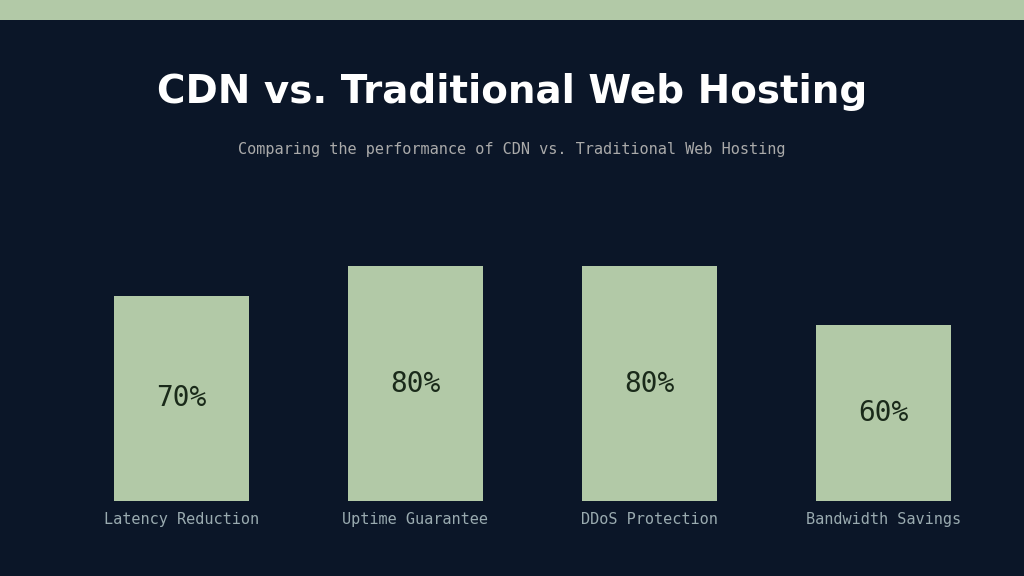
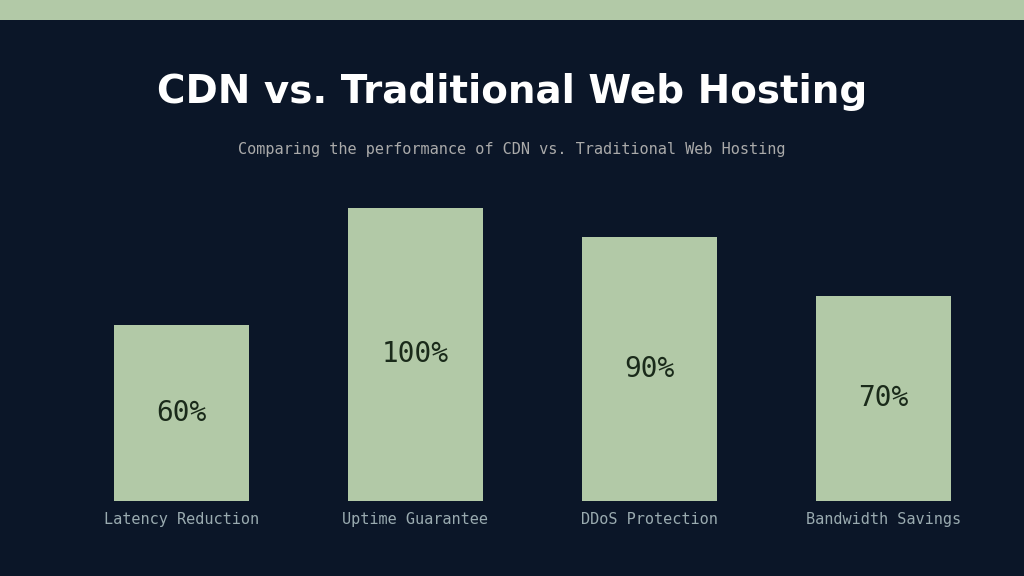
Latency Reduction: 70% -> 60%
Uptime Guarantee: 80% -> 100%
DDoS Protection: 80% -> 90%
Bandwidth Savings: 60% -> 70%
